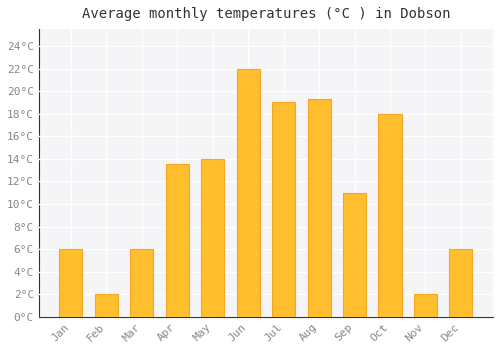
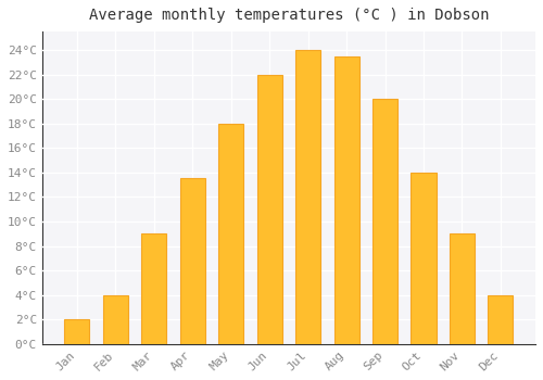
Jan: 6.0°C -> 2.0°C
Feb: 2.0°C -> 4.0°C
Mar: 6.0°C -> 9.0°C
May: 14.0°C -> 18.0°C
Jul: 19.0°C -> 24.0°C
Aug: 19.3°C -> 23.5°C
Sep: 11.0°C -> 20.0°C
Oct: 18.0°C -> 14.0°C
Nov: 2.0°C -> 9.0°C
Dec: 6.0°C -> 4.0°C
